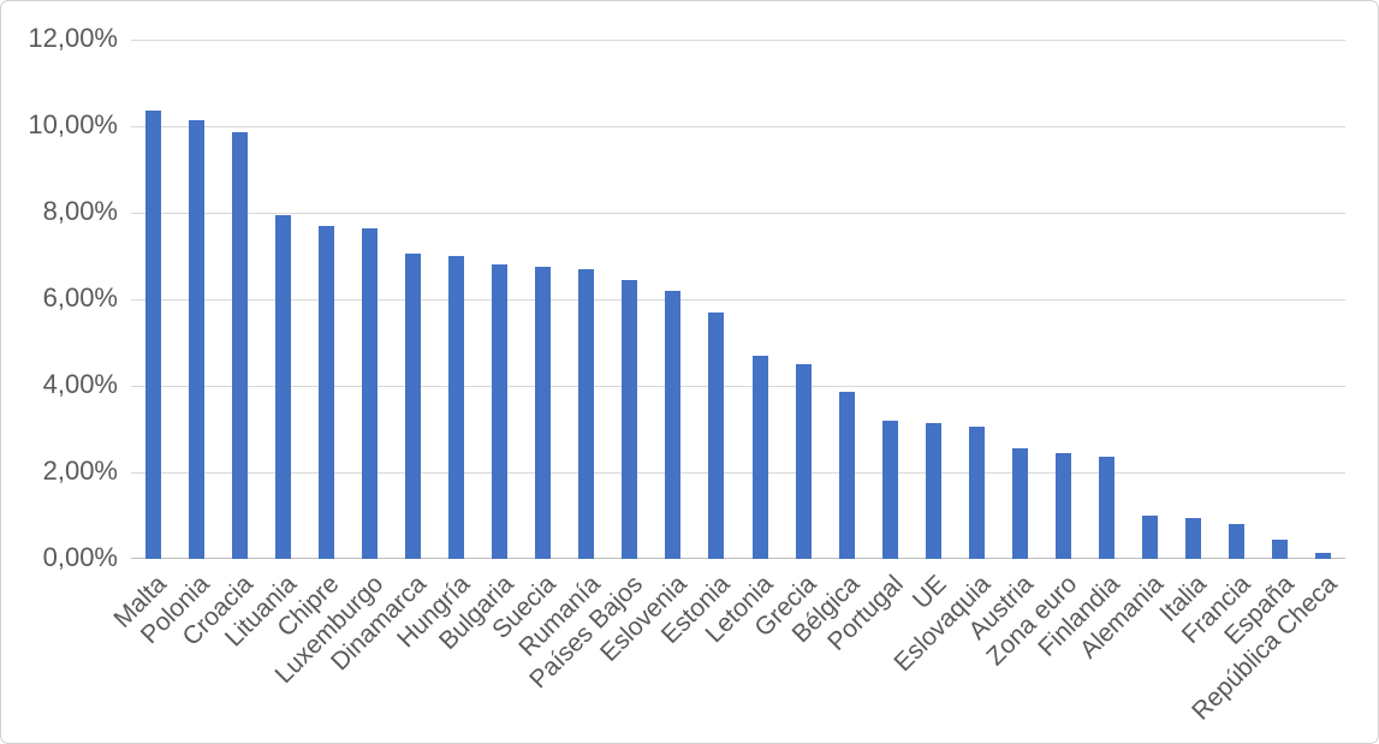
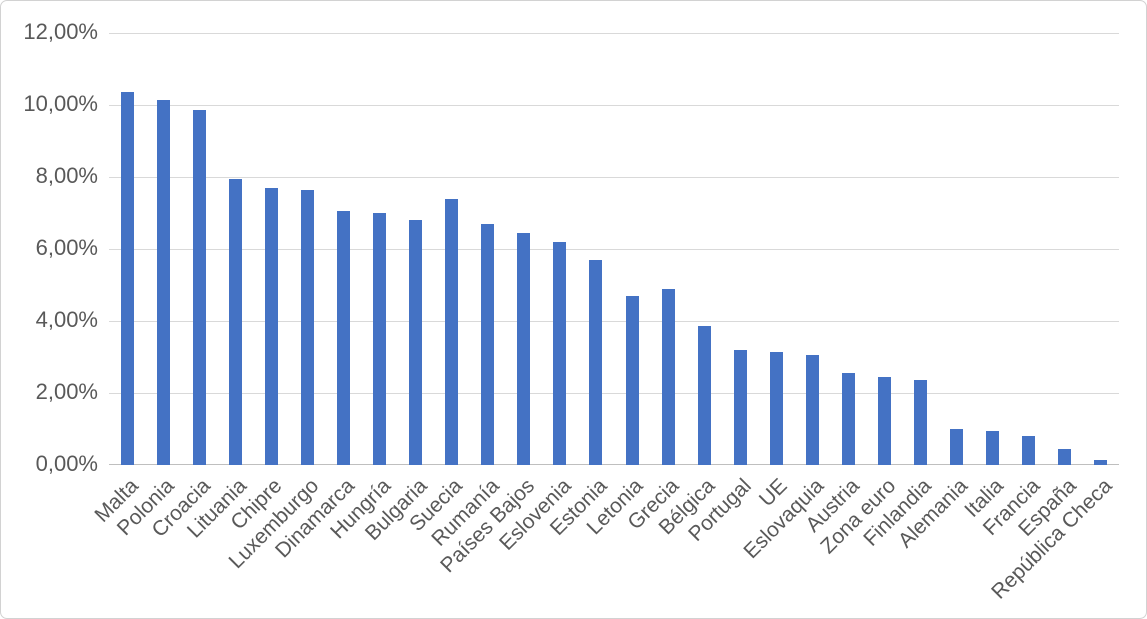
Suecia: 6,8% -> 7,4%
Grecia: 4,5% -> 4,9%
